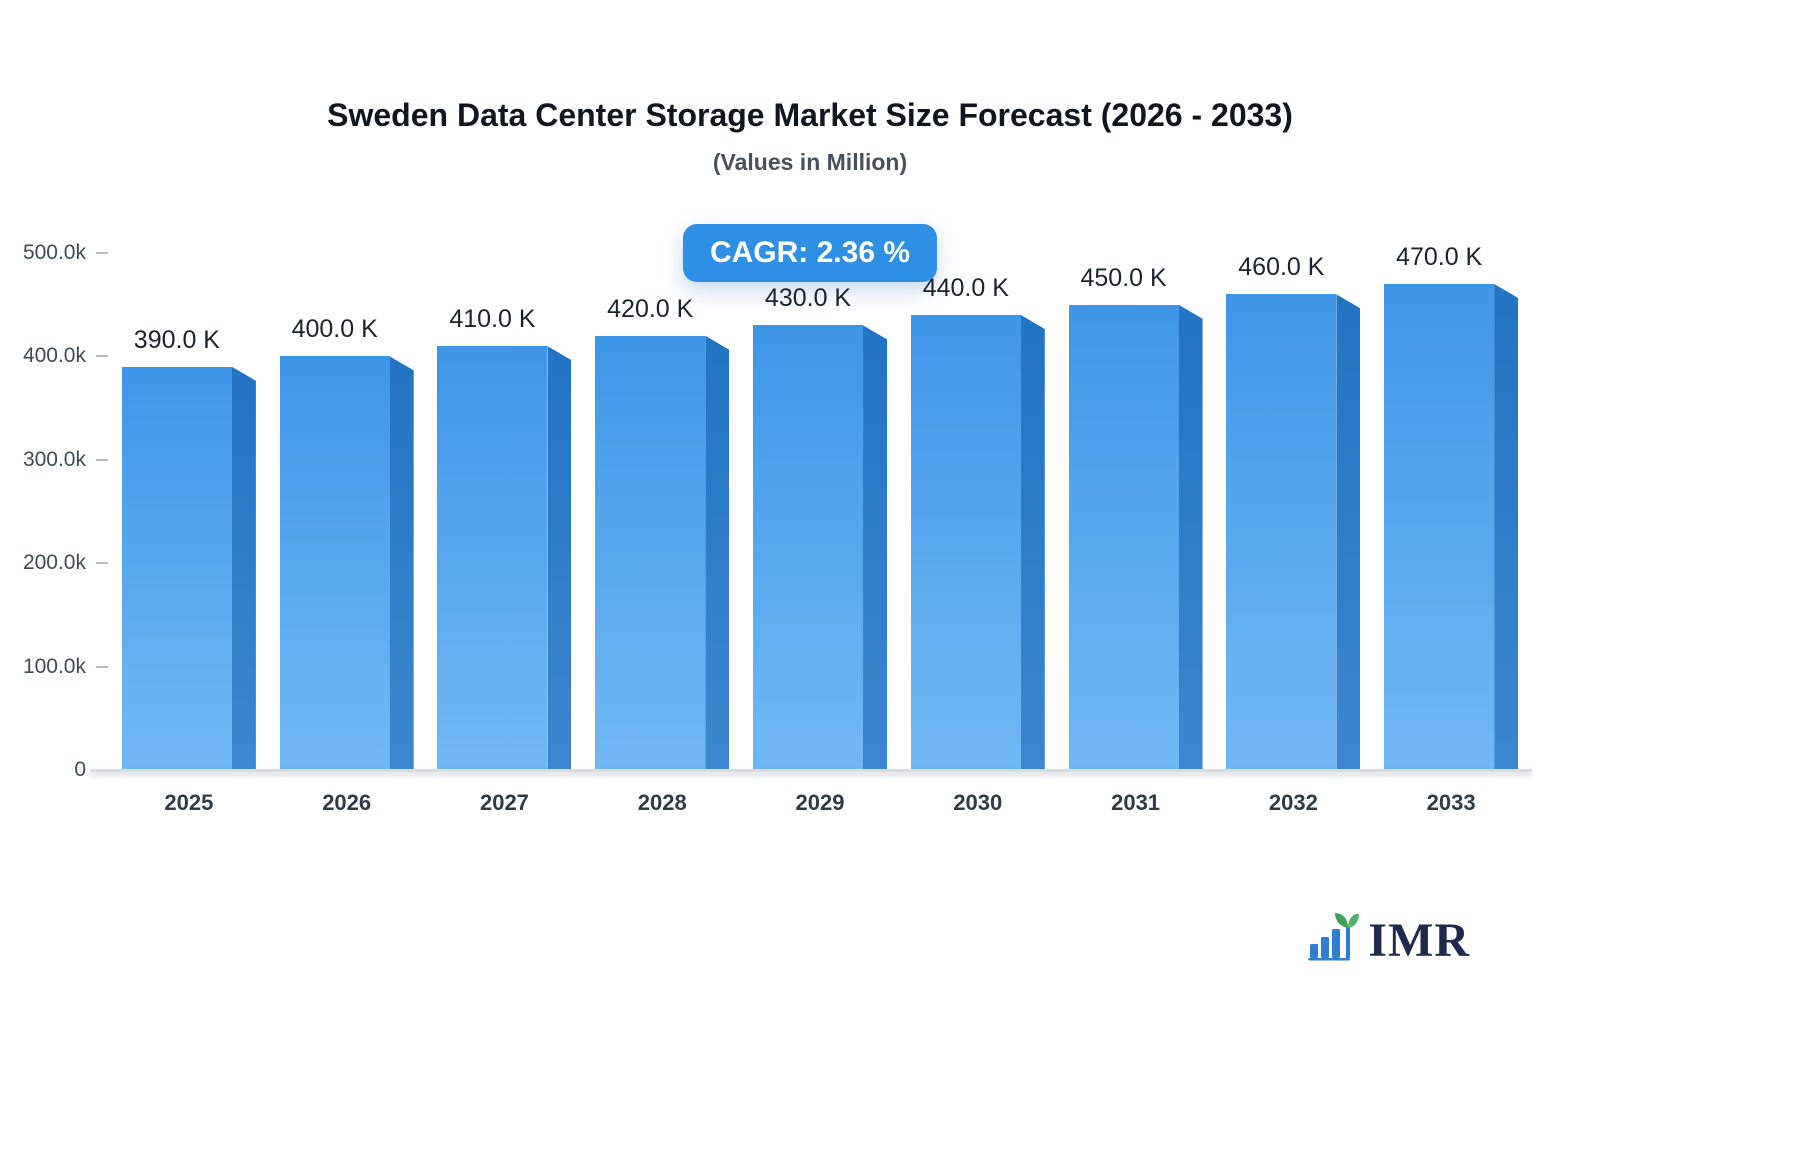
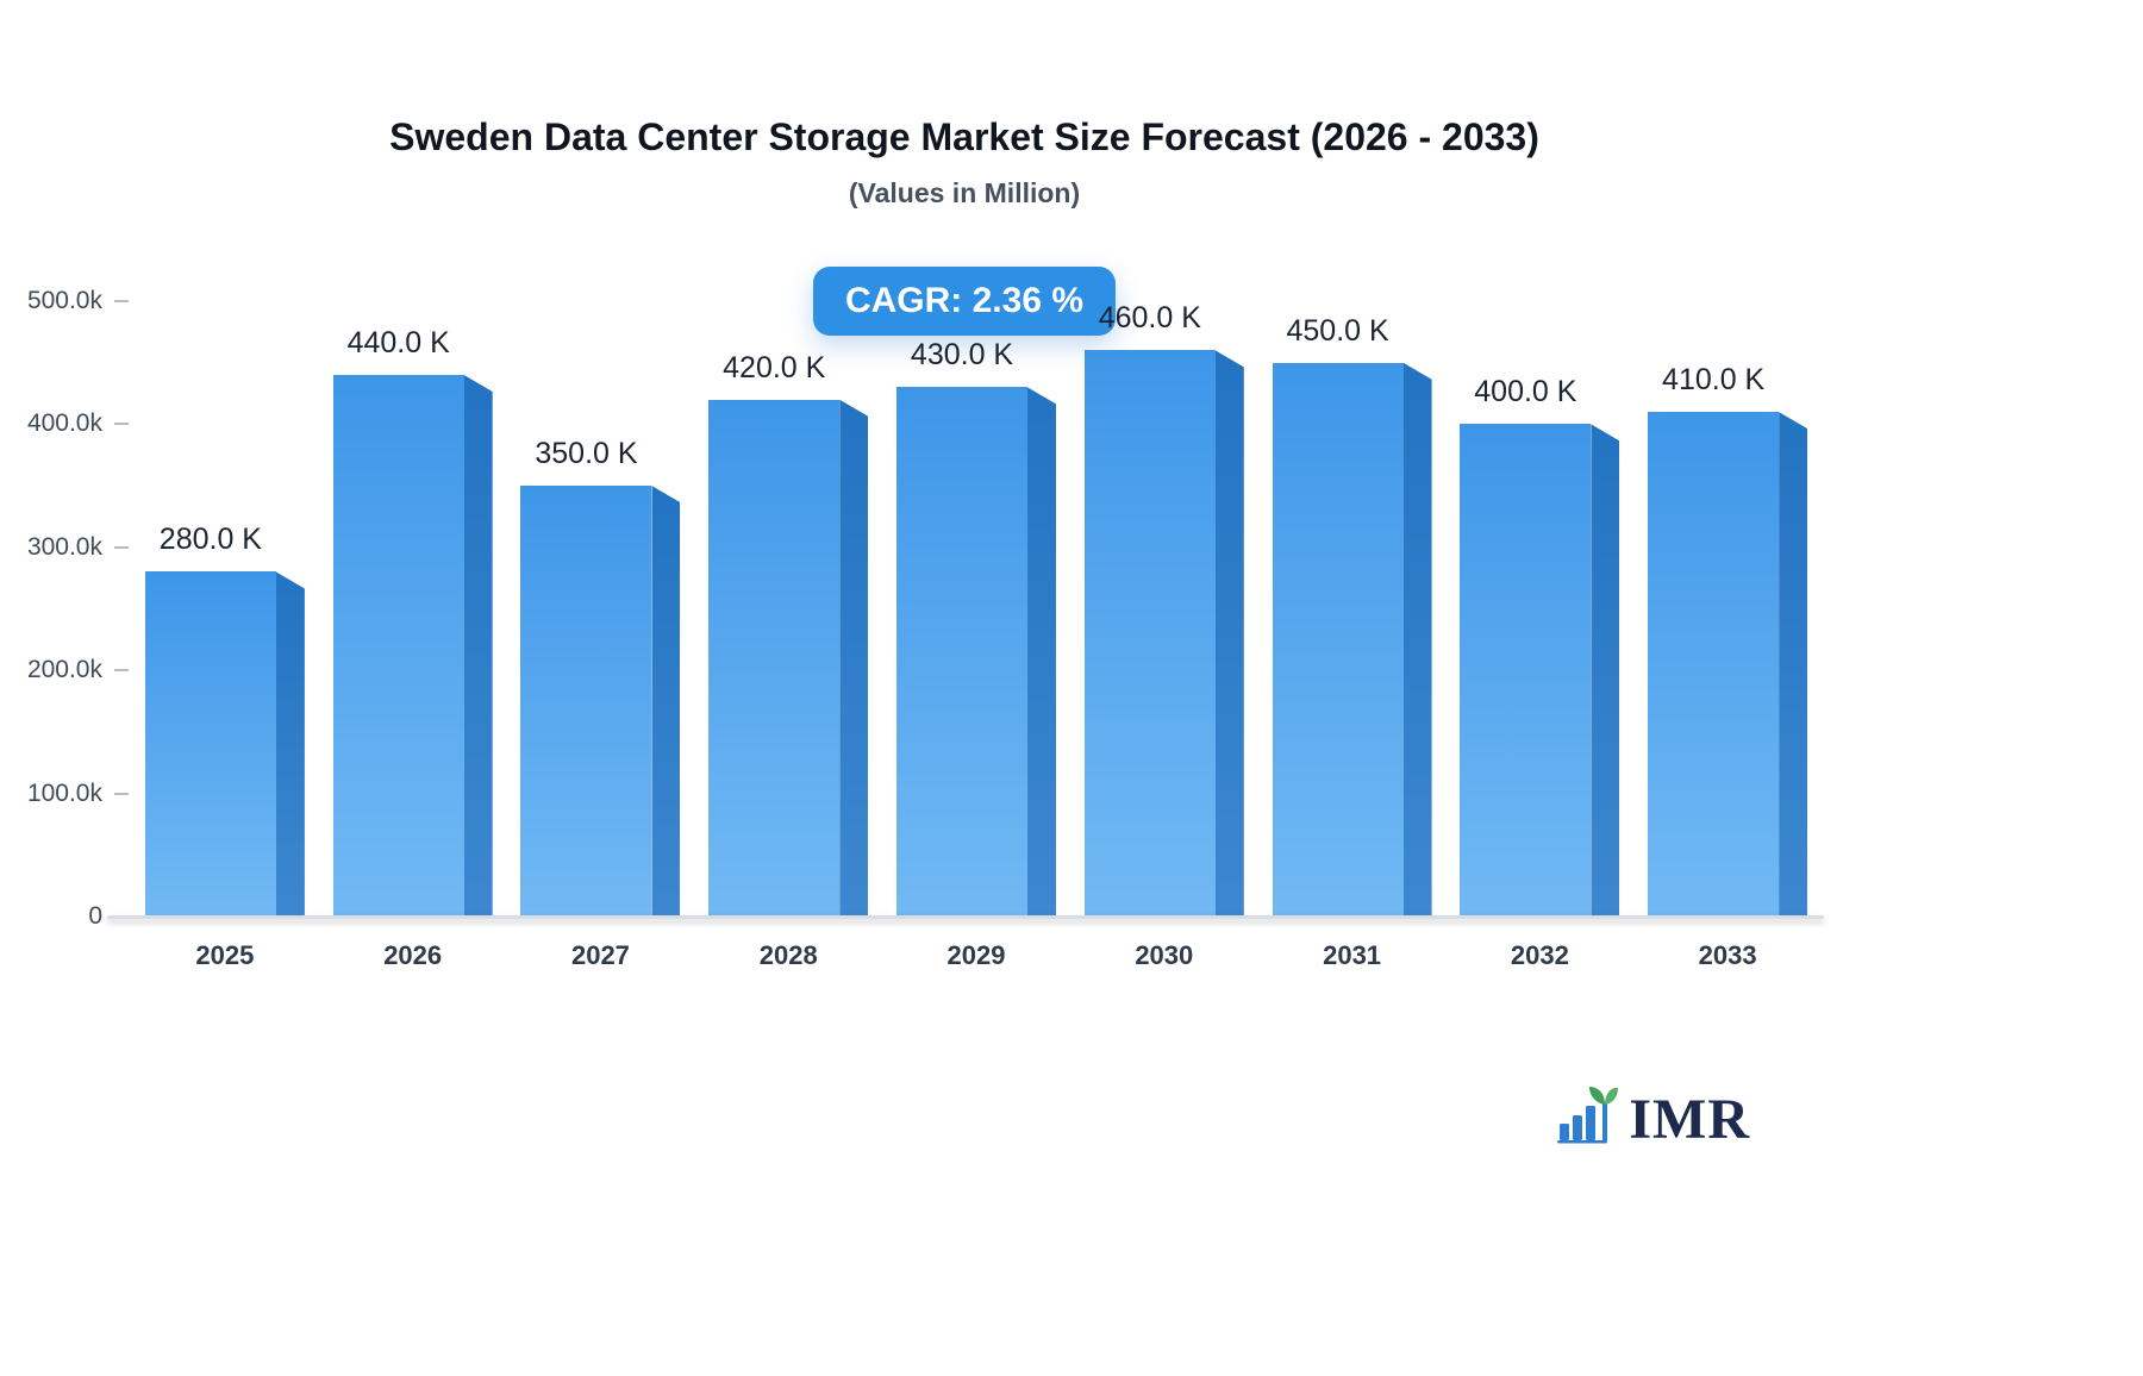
2025: 390.0 -> 280.0
2026: 400.0 -> 440.0
2027: 410.0 -> 350.0
2030: 440.0 -> 460.0
2032: 460.0 -> 400.0
2033: 470.0 -> 410.0
